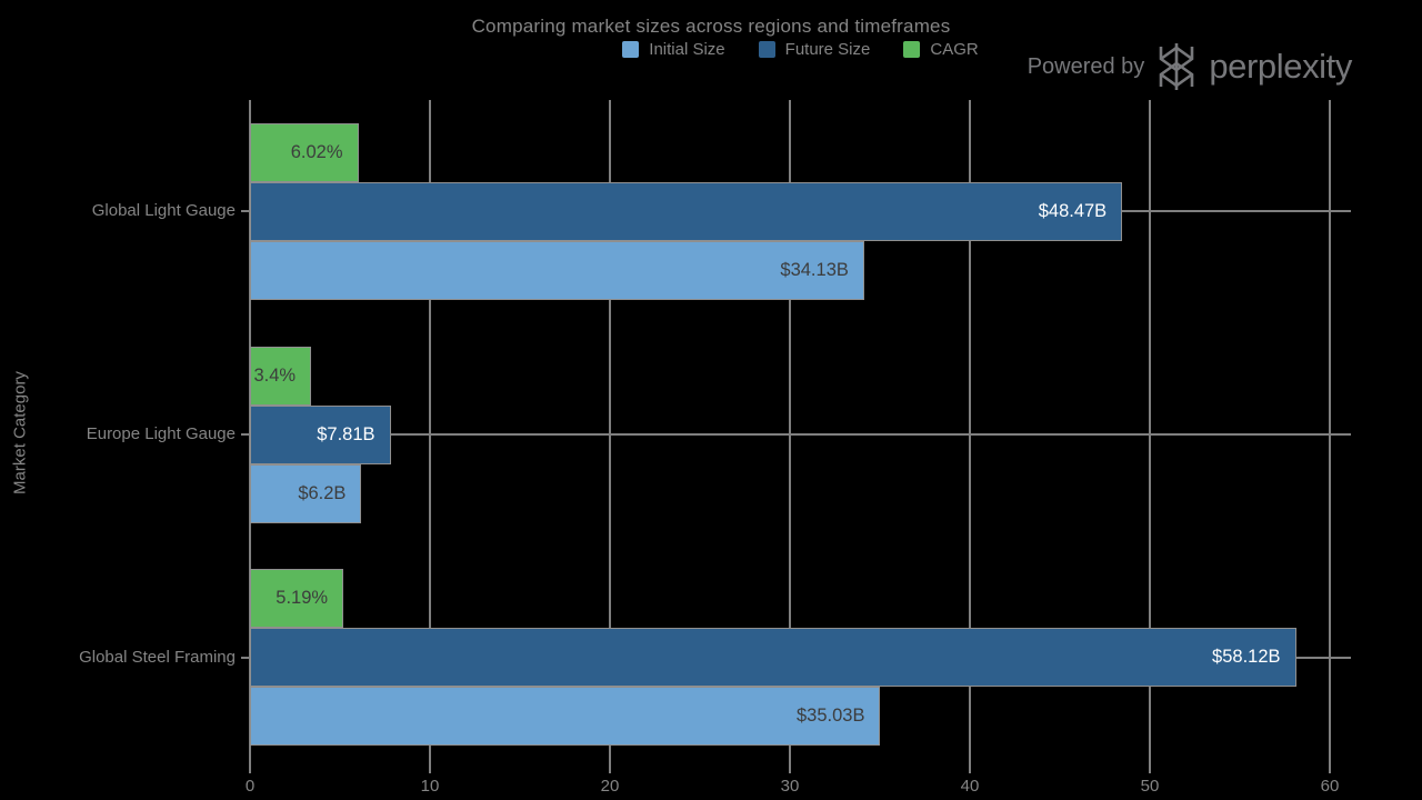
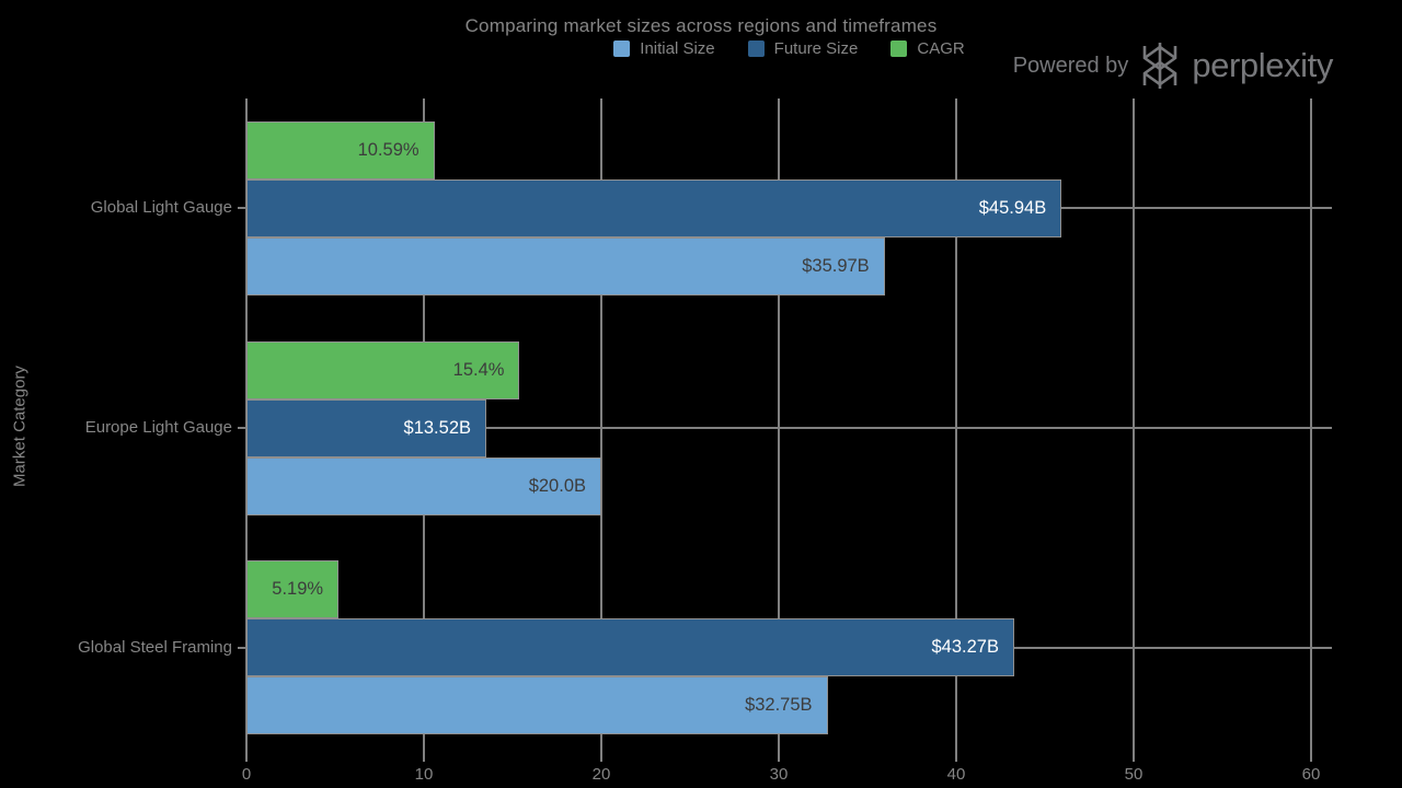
Initial Size/Global Light Gauge: $34.13B -> $35.97B
Future Size/Global Light Gauge: $48.47B -> $45.94B
CAGR/Global Light Gauge: 6.02% -> 10.59%
Initial Size/Europe Light Gauge: $6.2B -> $20.0B
Future Size/Europe Light Gauge: $7.81B -> $13.52B
CAGR/Europe Light Gauge: 3.4% -> 15.4%
Initial Size/Global Steel Framing: $35.03B -> $32.75B
Future Size/Global Steel Framing: $58.12B -> $43.27B
